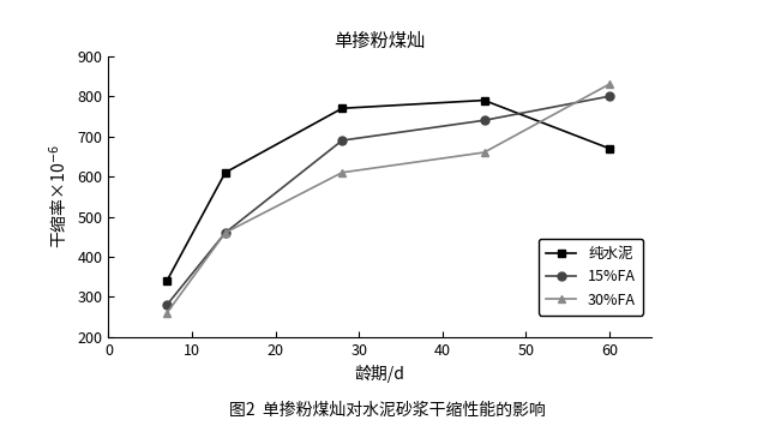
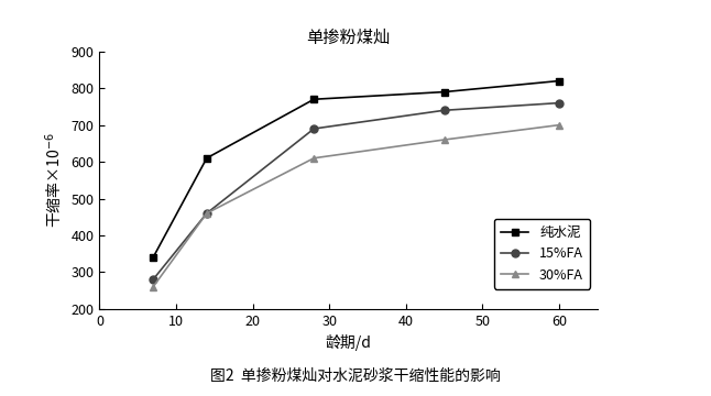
纯水泥/60: 670 -> 820
15%FA/60: 800 -> 760
30%FA/60: 830 -> 700
